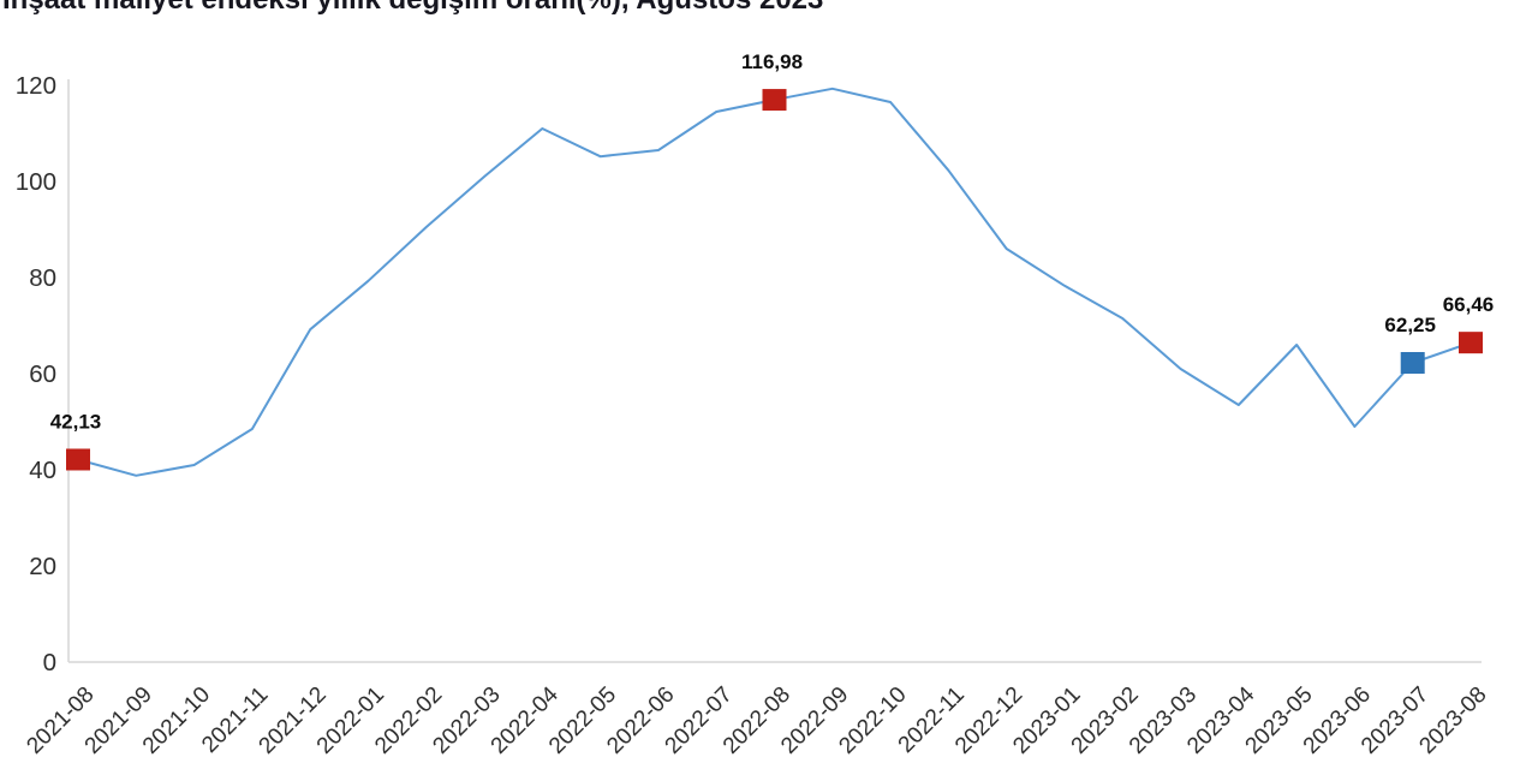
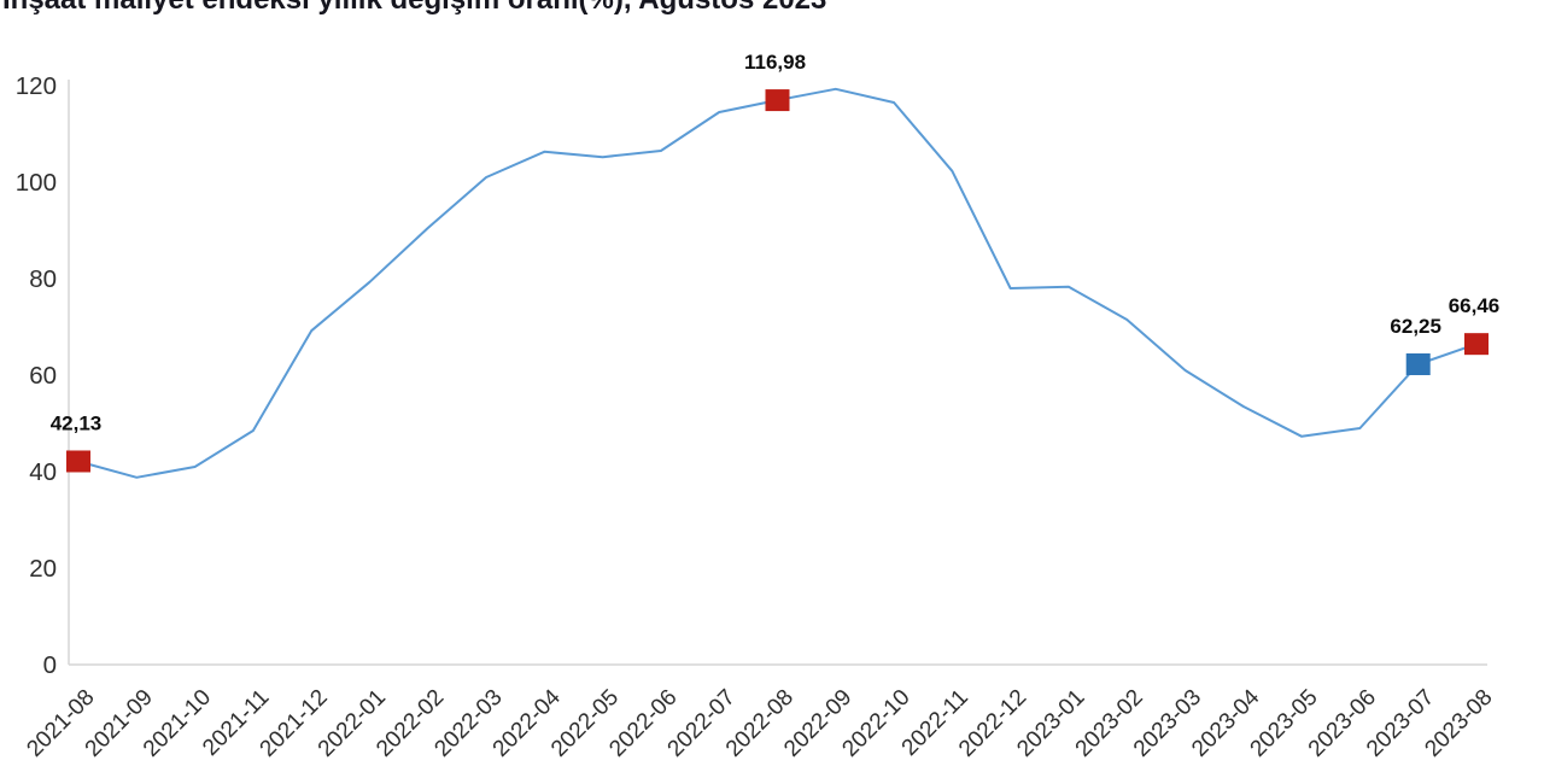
2022-04: 111 -> 106
2022-12: 86 -> 78
2023-05: 66 -> 47
